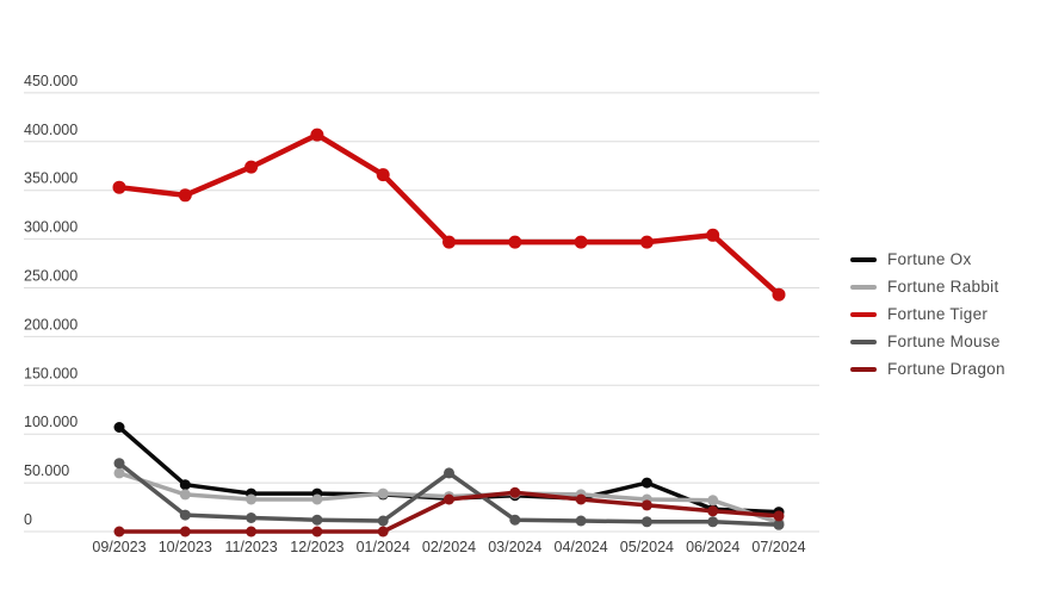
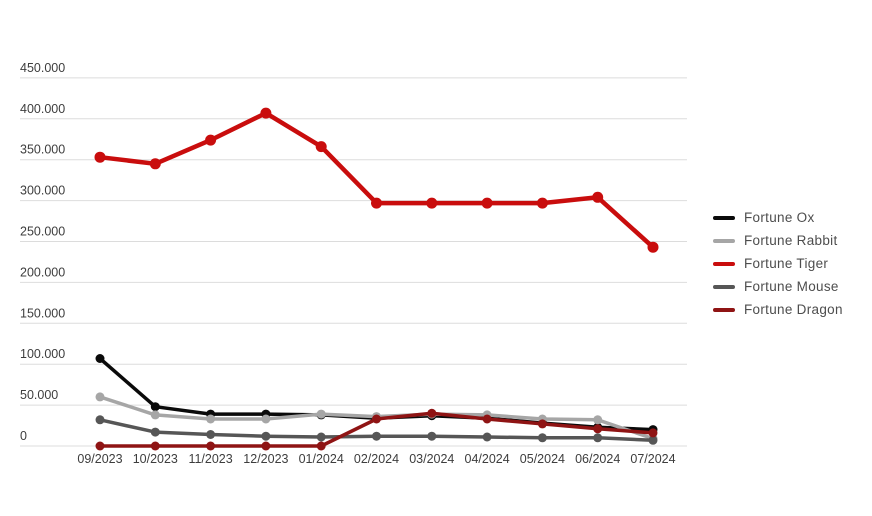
Fortune Mouse/09/2023: 70000 -> 30000
Fortune Mouse/02/2024: 60000 -> 10000
Fortune Ox/05/2024: 50000 -> 30000
